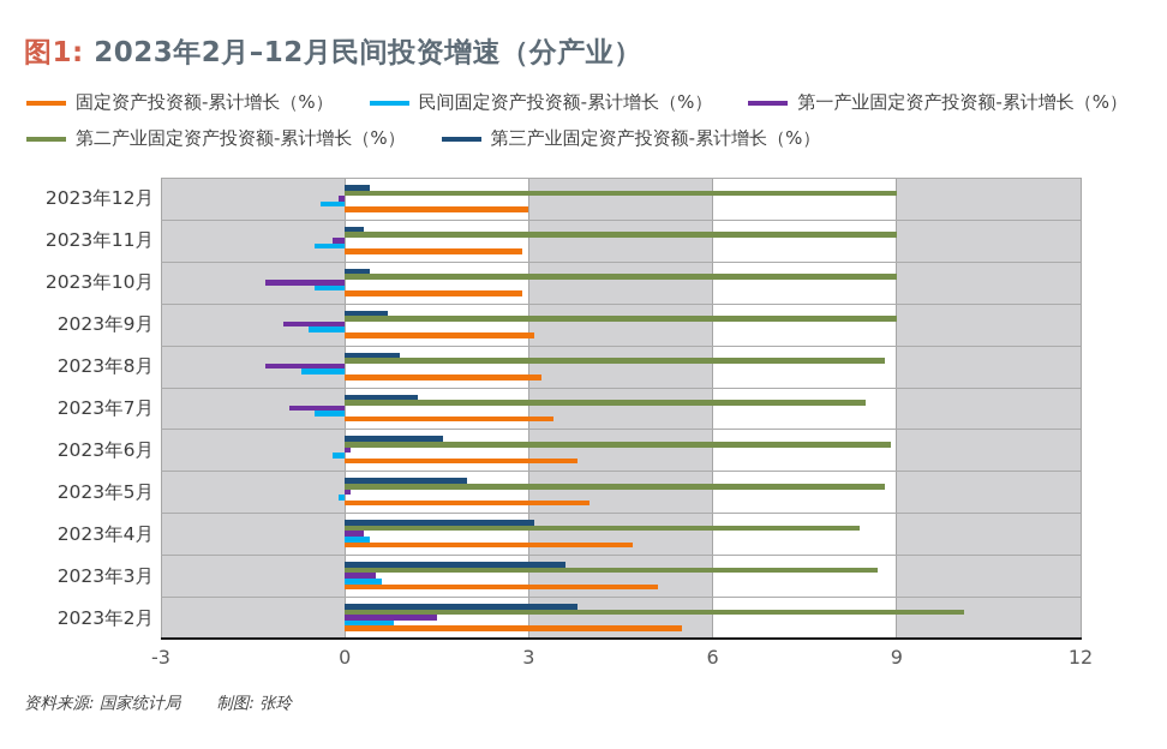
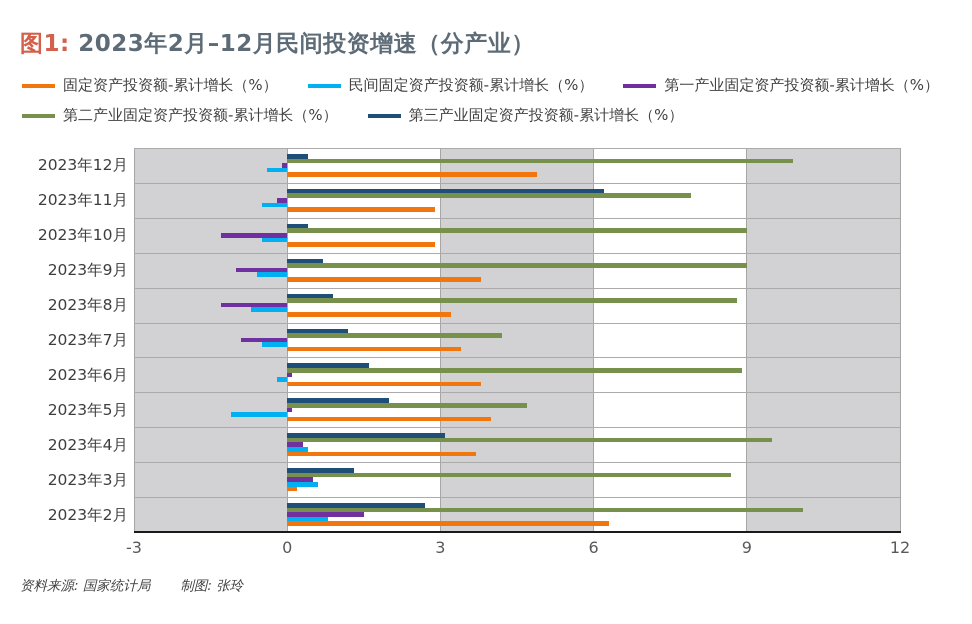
固定资产投资额-累计增长（%）/2023年12月: 3.0 -> 4.9
第二产业固定资产投资额-累计增长（%）/2023年12月: 9.0 -> 9.9
第二产业固定资产投资额-累计增长（%）/2023年11月: 9.0 -> 7.9
第三产业固定资产投资额-累计增长（%）/2023年11月: 0.3 -> 6.2
固定资产投资额-累计增长（%）/2023年9月: 3.1 -> 3.8
第二产业固定资产投资额-累计增长（%）/2023年7月: 8.5 -> 4.2
民间固定资产投资额-累计增长（%）/2023年5月: -0.1 -> -1.1
第二产业固定资产投资额-累计增长（%）/2023年5月: 8.8 -> 4.7
固定资产投资额-累计增长（%）/2023年4月: 4.7 -> 3.7
第二产业固定资产投资额-累计增长（%）/2023年4月: 8.4 -> 9.5
固定资产投资额-累计增长（%）/2023年3月: 5.1 -> 0.2
第三产业固定资产投资额-累计增长（%）/2023年3月: 3.6 -> 1.3
固定资产投资额-累计增长（%）/2023年2月: 5.5 -> 6.3
第三产业固定资产投资额-累计增长（%）/2023年2月: 3.8 -> 2.7
